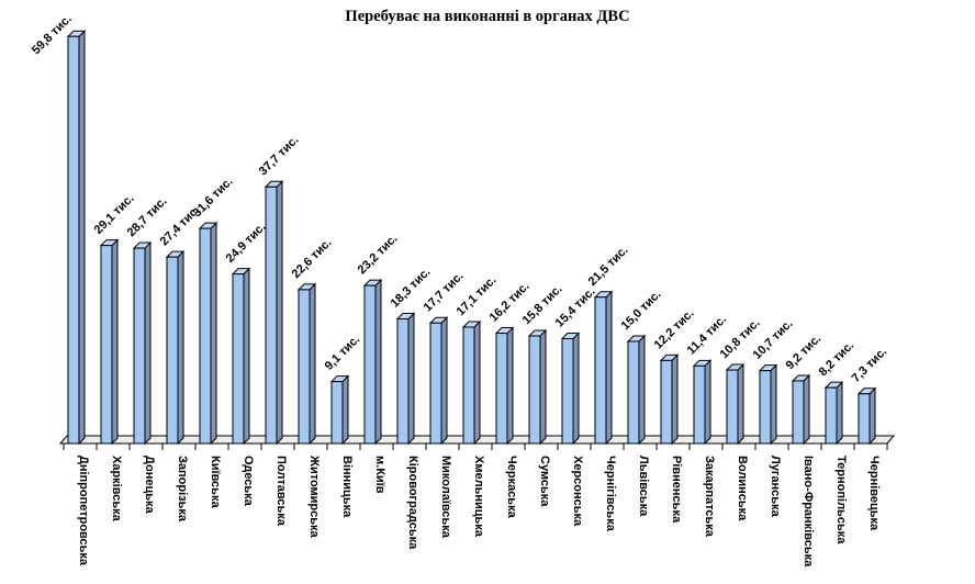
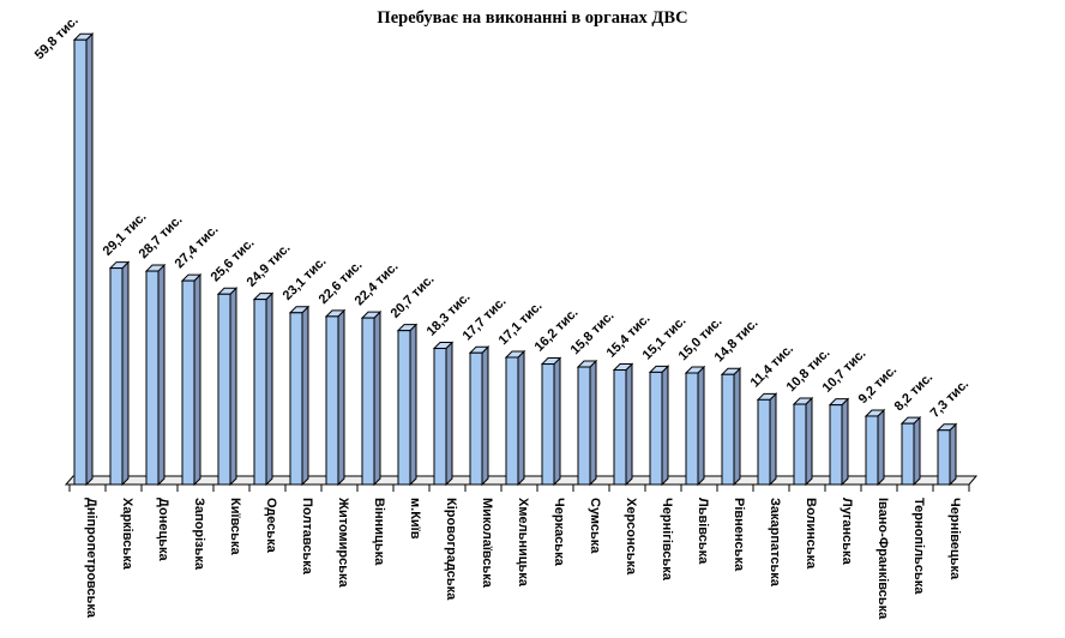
Київська: 31,6 -> 25,6
Полтавська: 37,7 -> 23,1
Вінницька: 9,1 -> 22,4
м.Київ: 23,2 -> 20,7
Чернігівська: 21,5 -> 15,1
Рівненська: 12,2 -> 14,8
